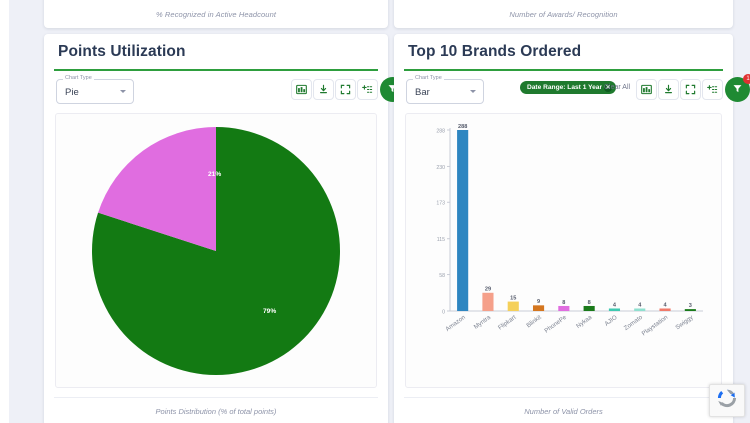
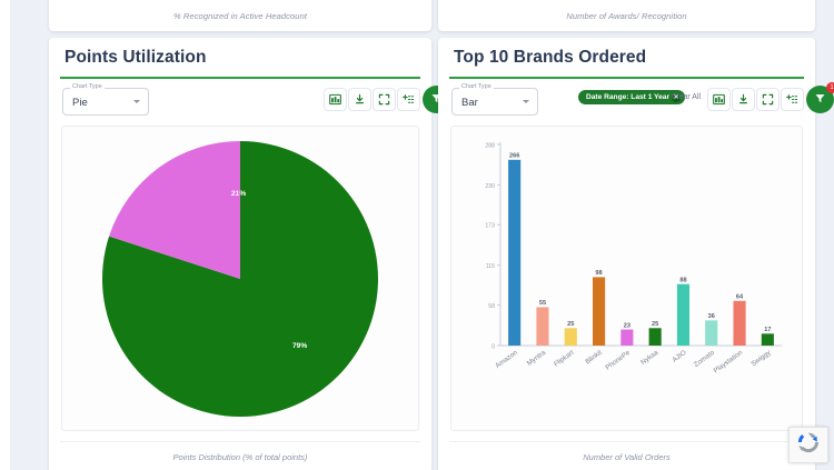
Top 10 Brands Ordered/Amazon: 288 -> 266
Top 10 Brands Ordered/Myntra: 29 -> 55
Top 10 Brands Ordered/Flipkart: 15 -> 25
Top 10 Brands Ordered/Blinkit: 9 -> 98
Top 10 Brands Ordered/PhonePe: 8 -> 23
Top 10 Brands Ordered/Nykaa: 8 -> 25
Top 10 Brands Ordered/AJIO: 4 -> 88
Top 10 Brands Ordered/Zomato: 4 -> 36
Top 10 Brands Ordered/Playstation: 4 -> 64
Top 10 Brands Ordered/Swiggy: 3 -> 17
